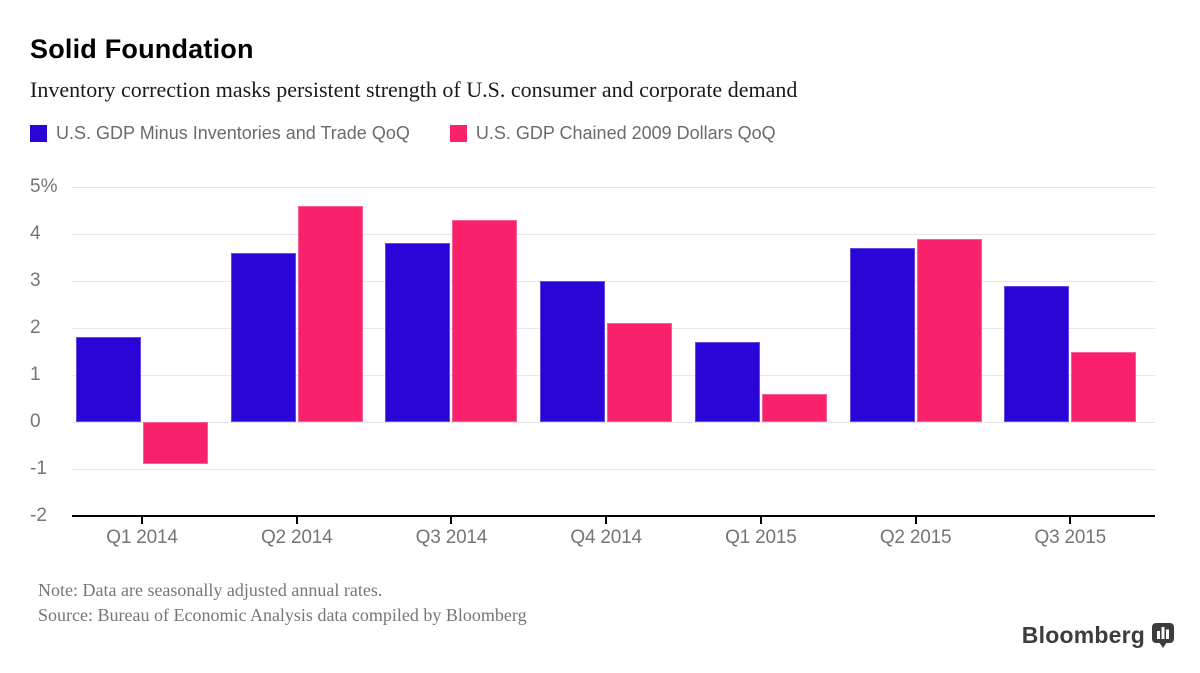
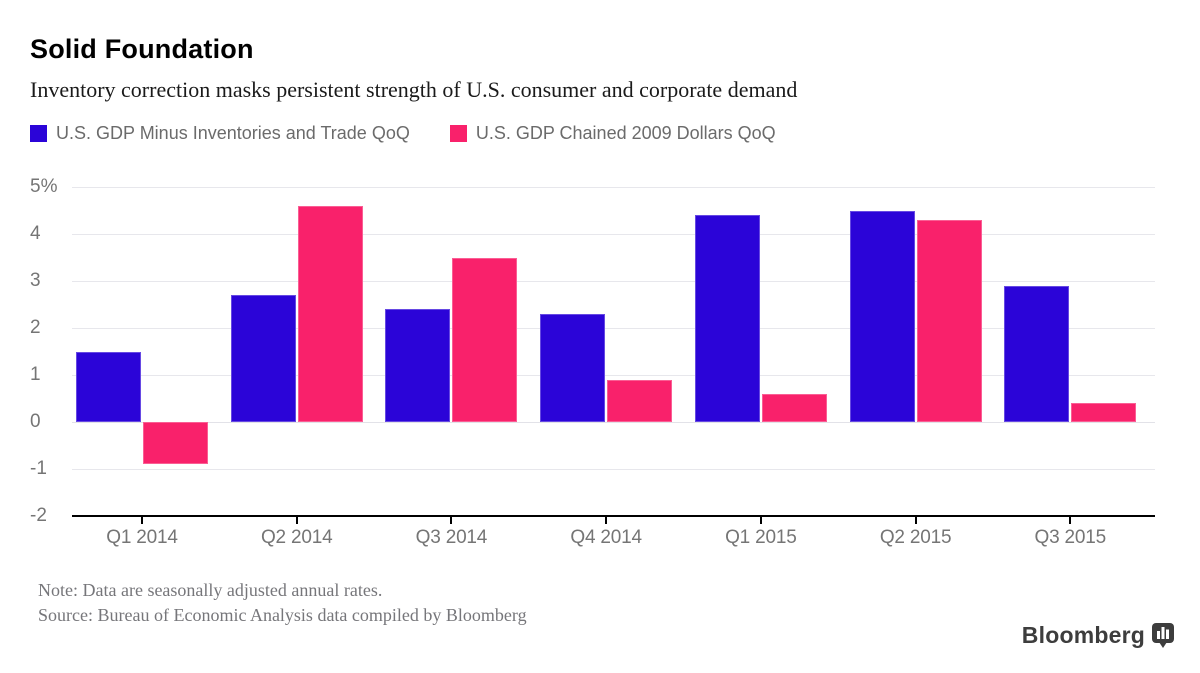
U.S. GDP Minus Inventories and Trade QoQ/Q1 2014: 1.8% -> 1.5%
U.S. GDP Minus Inventories and Trade QoQ/Q2 2014: 3.6% -> 2.7%
U.S. GDP Minus Inventories and Trade QoQ/Q3 2014: 3.8% -> 2.4%
U.S. GDP Chained 2009 Dollars QoQ/Q3 2014: 4.3% -> 3.5%
U.S. GDP Minus Inventories and Trade QoQ/Q4 2014: 3.0% -> 2.3%
U.S. GDP Chained 2009 Dollars QoQ/Q4 2014: 2.1% -> 0.9%
U.S. GDP Minus Inventories and Trade QoQ/Q1 2015: 1.7% -> 4.4%
U.S. GDP Minus Inventories and Trade QoQ/Q2 2015: 3.7% -> 4.5%
U.S. GDP Chained 2009 Dollars QoQ/Q2 2015: 3.9% -> 4.3%
U.S. GDP Chained 2009 Dollars QoQ/Q3 2015: 1.5% -> 0.4%
